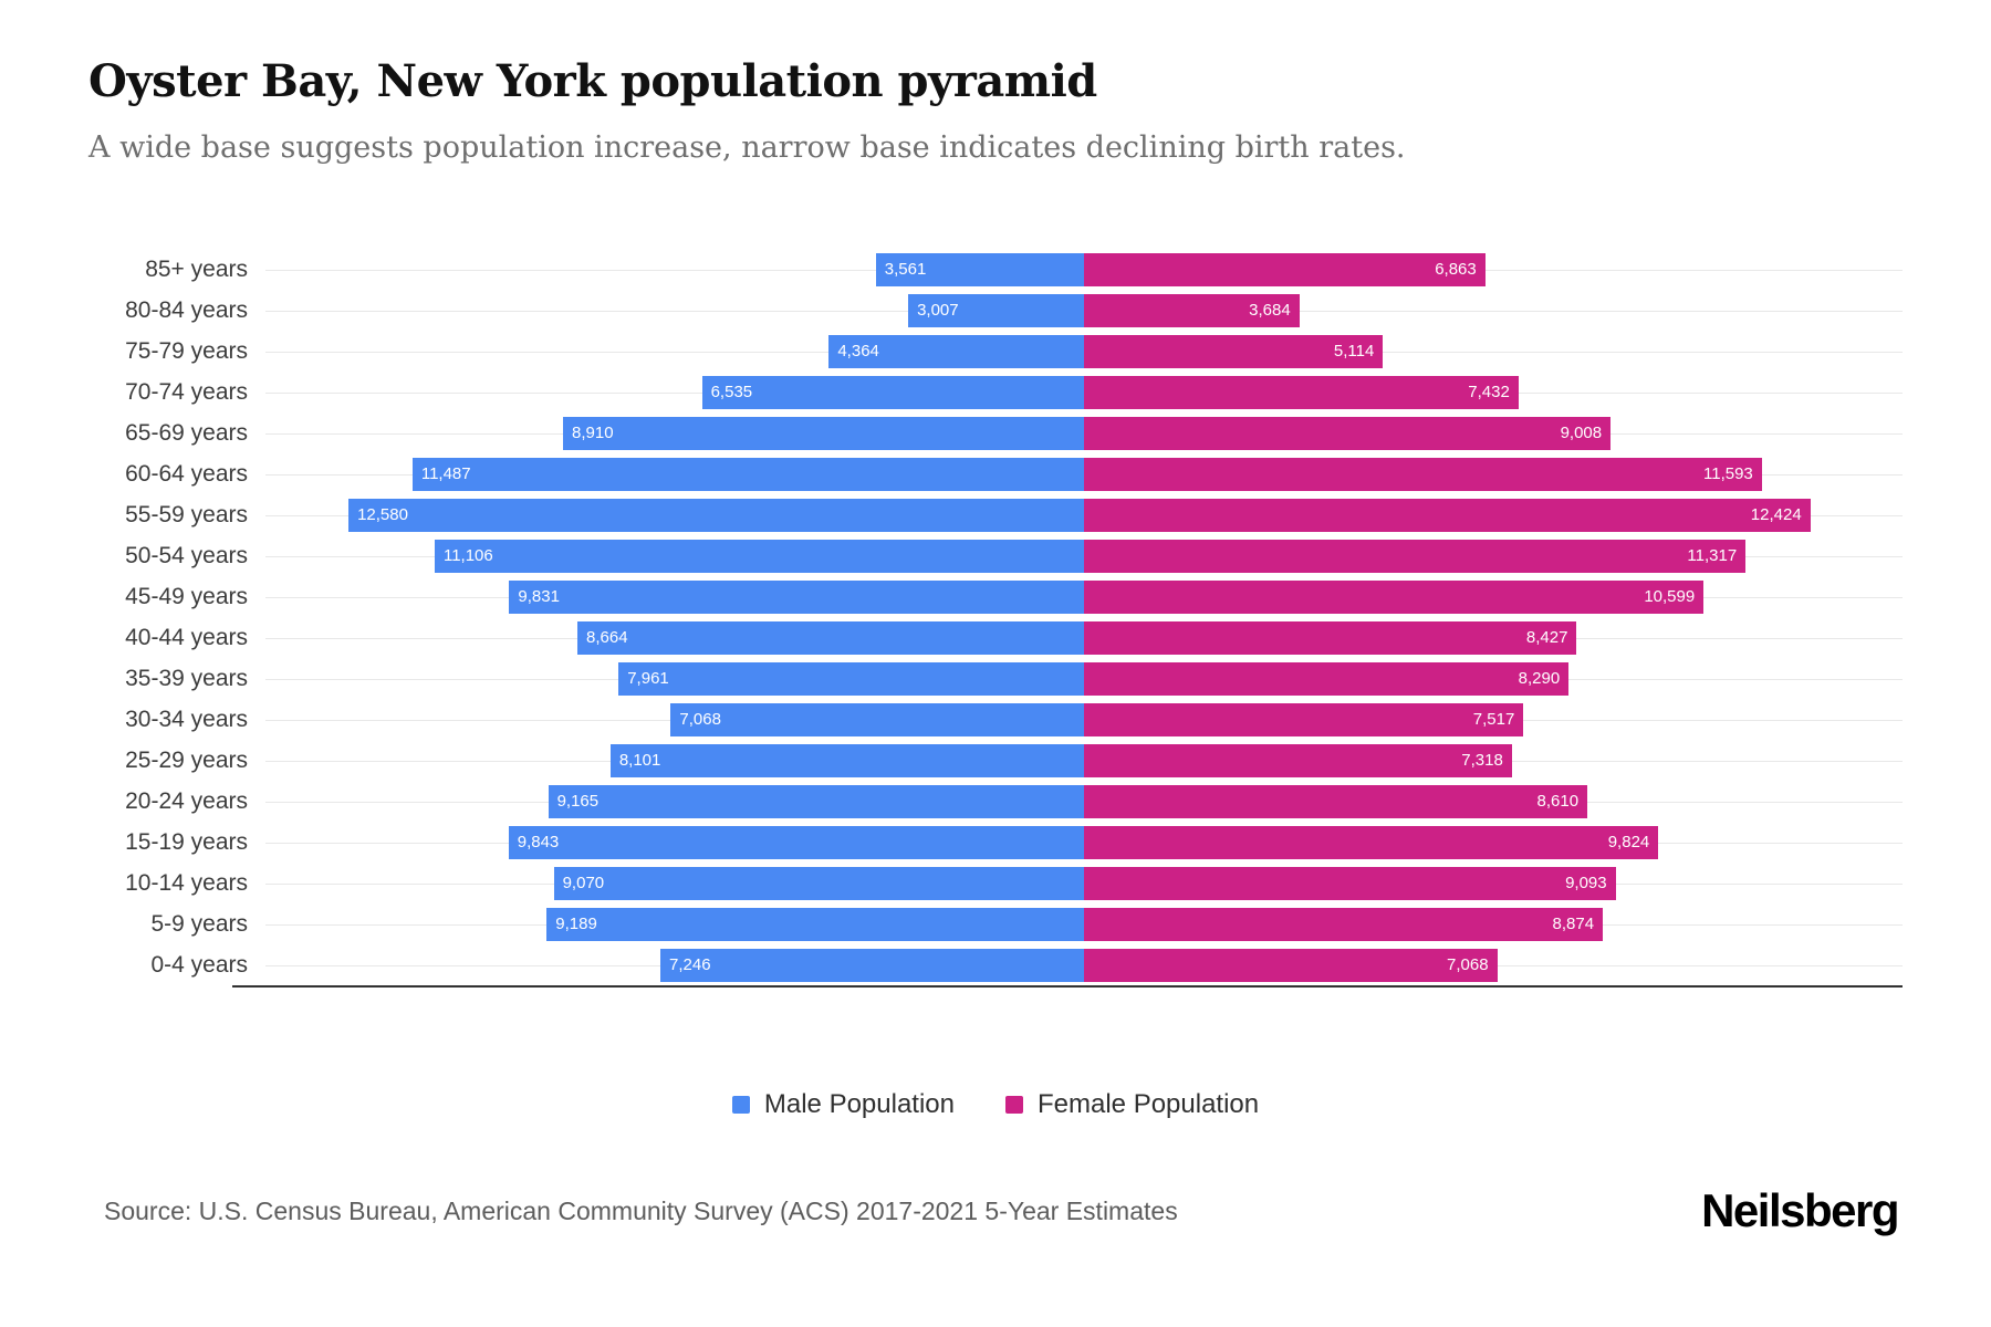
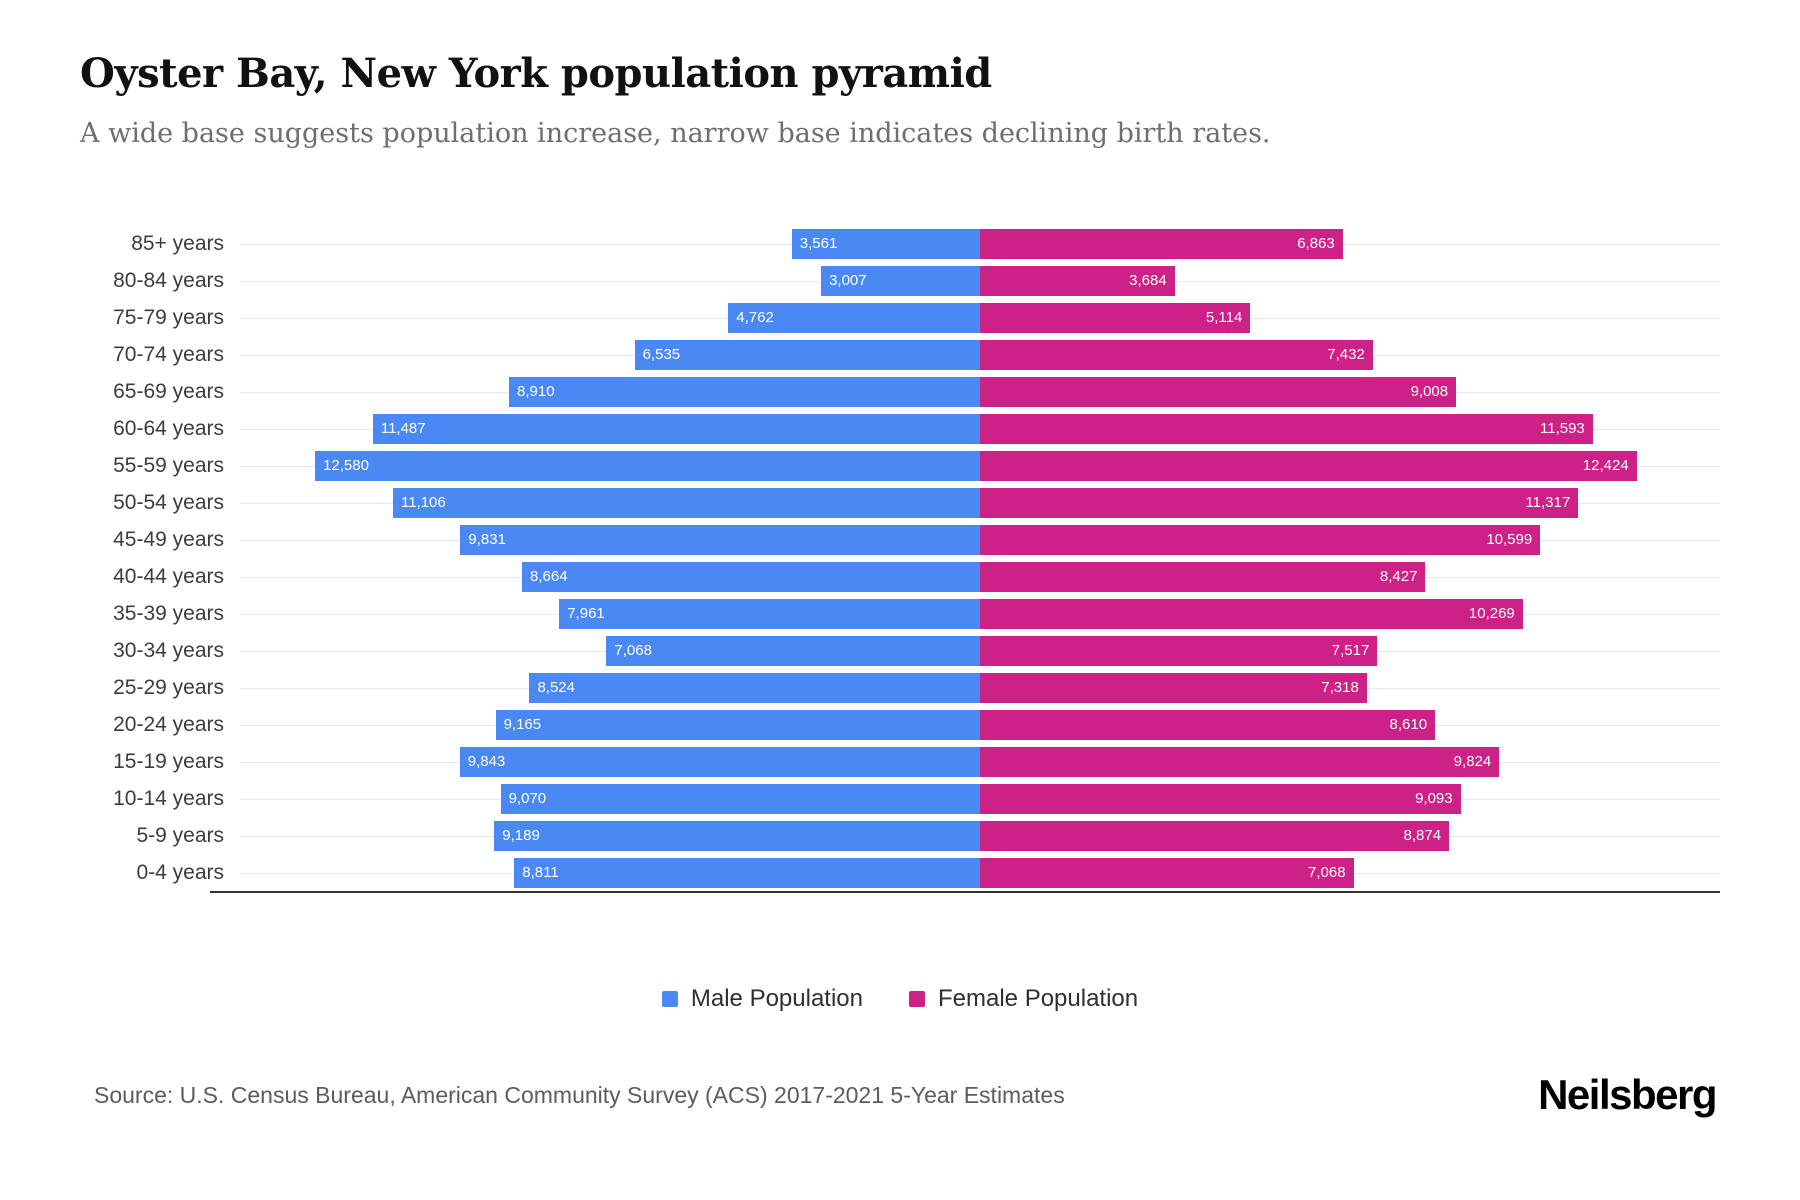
Male Population/75-79 years: 4,364 -> 4,762
Female Population/35-39 years: 8,290 -> 10,269
Male Population/25-29 years: 8,101 -> 8,524
Male Population/0-4 years: 7,246 -> 8,811
